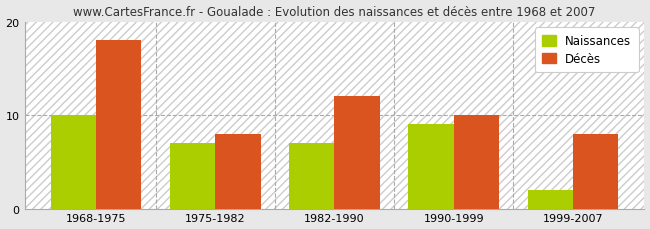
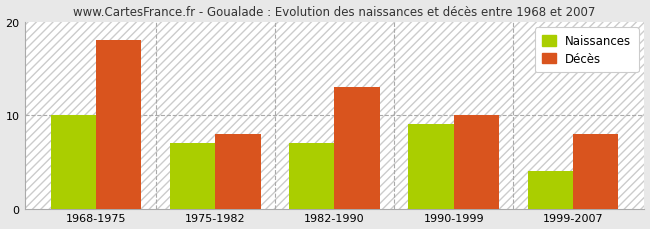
Décès/1982-1990: 12 -> 13
Naissances/1999-2007: 2 -> 4
